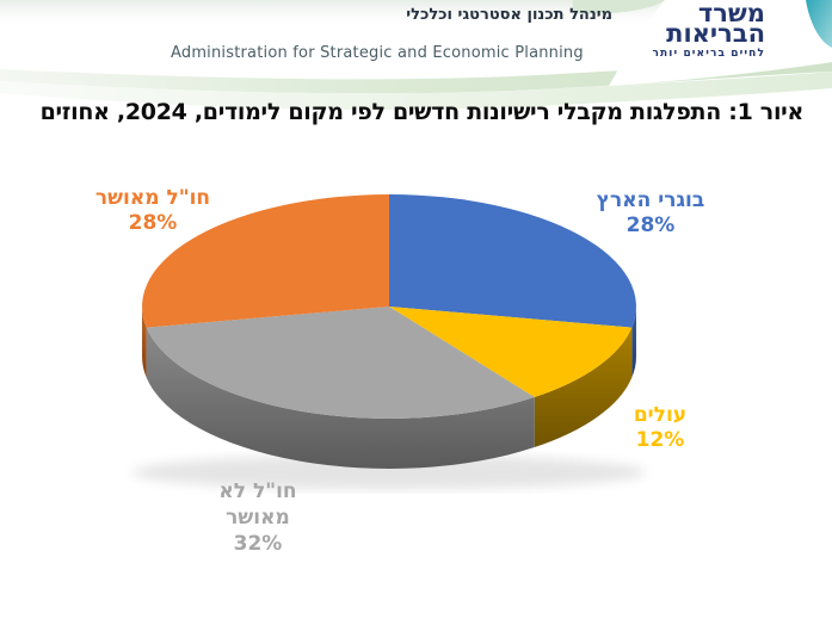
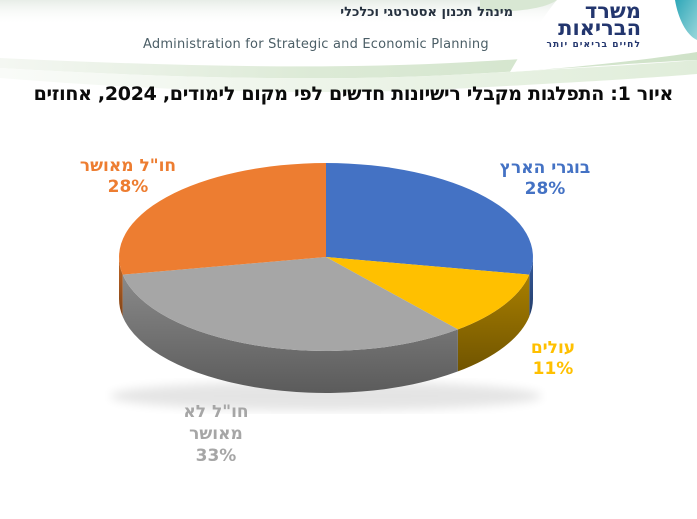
עולים: 12% -> 11%
חו"ל לא מאושר: 32% -> 33%
